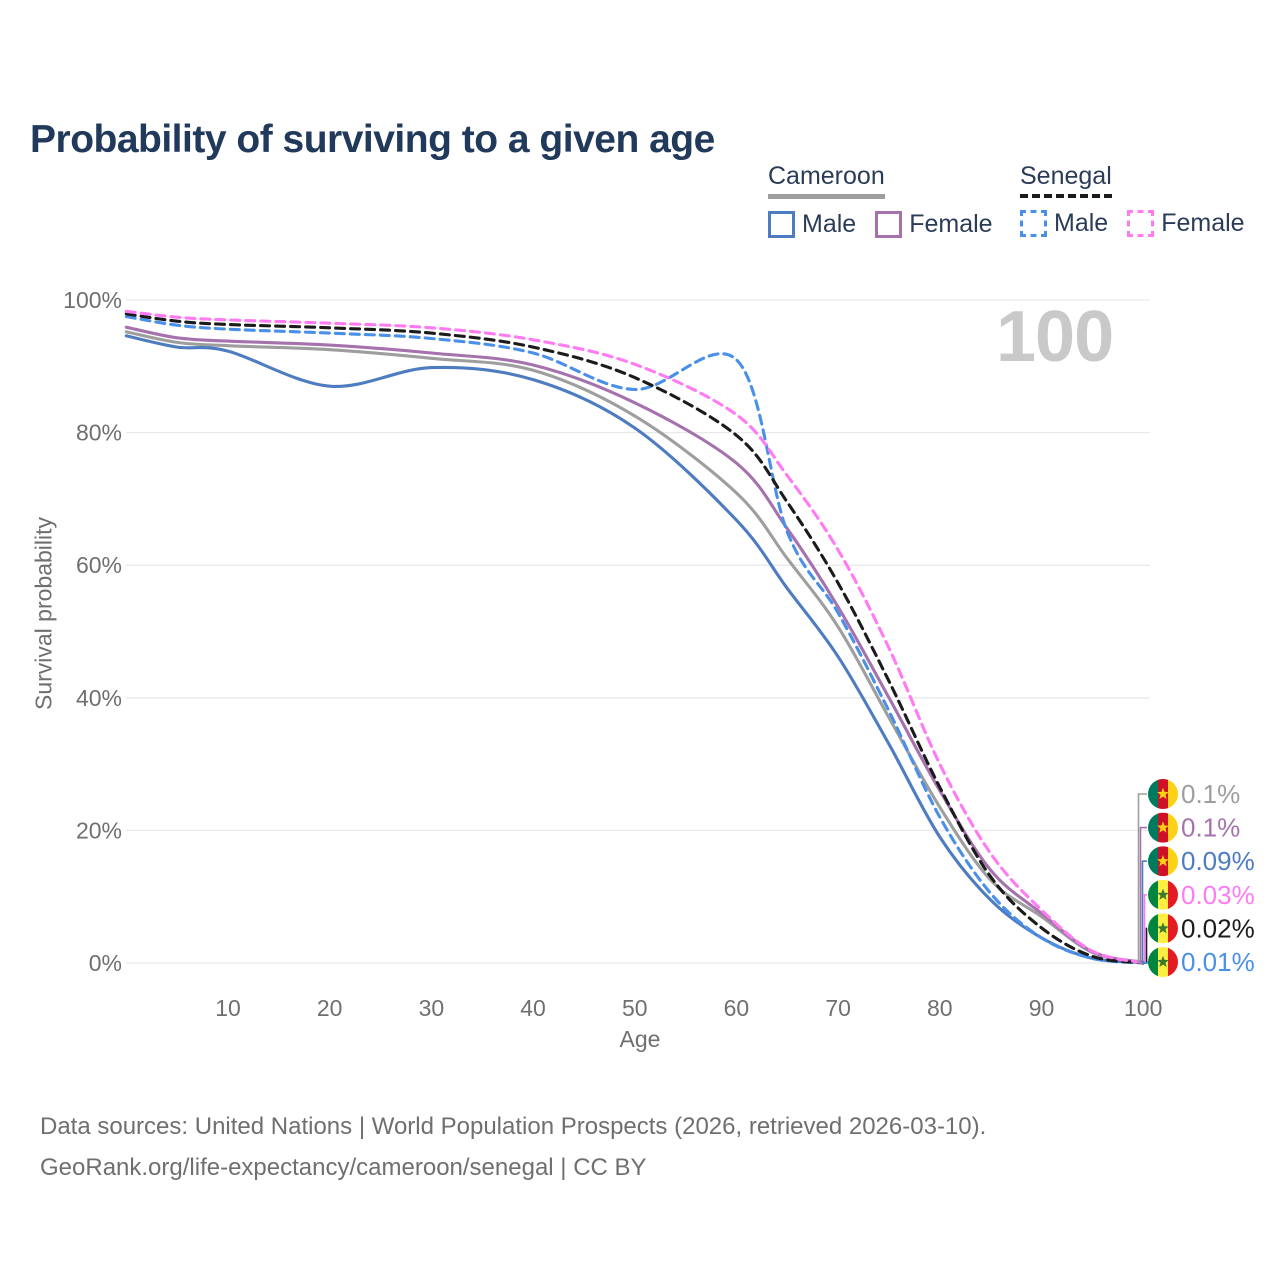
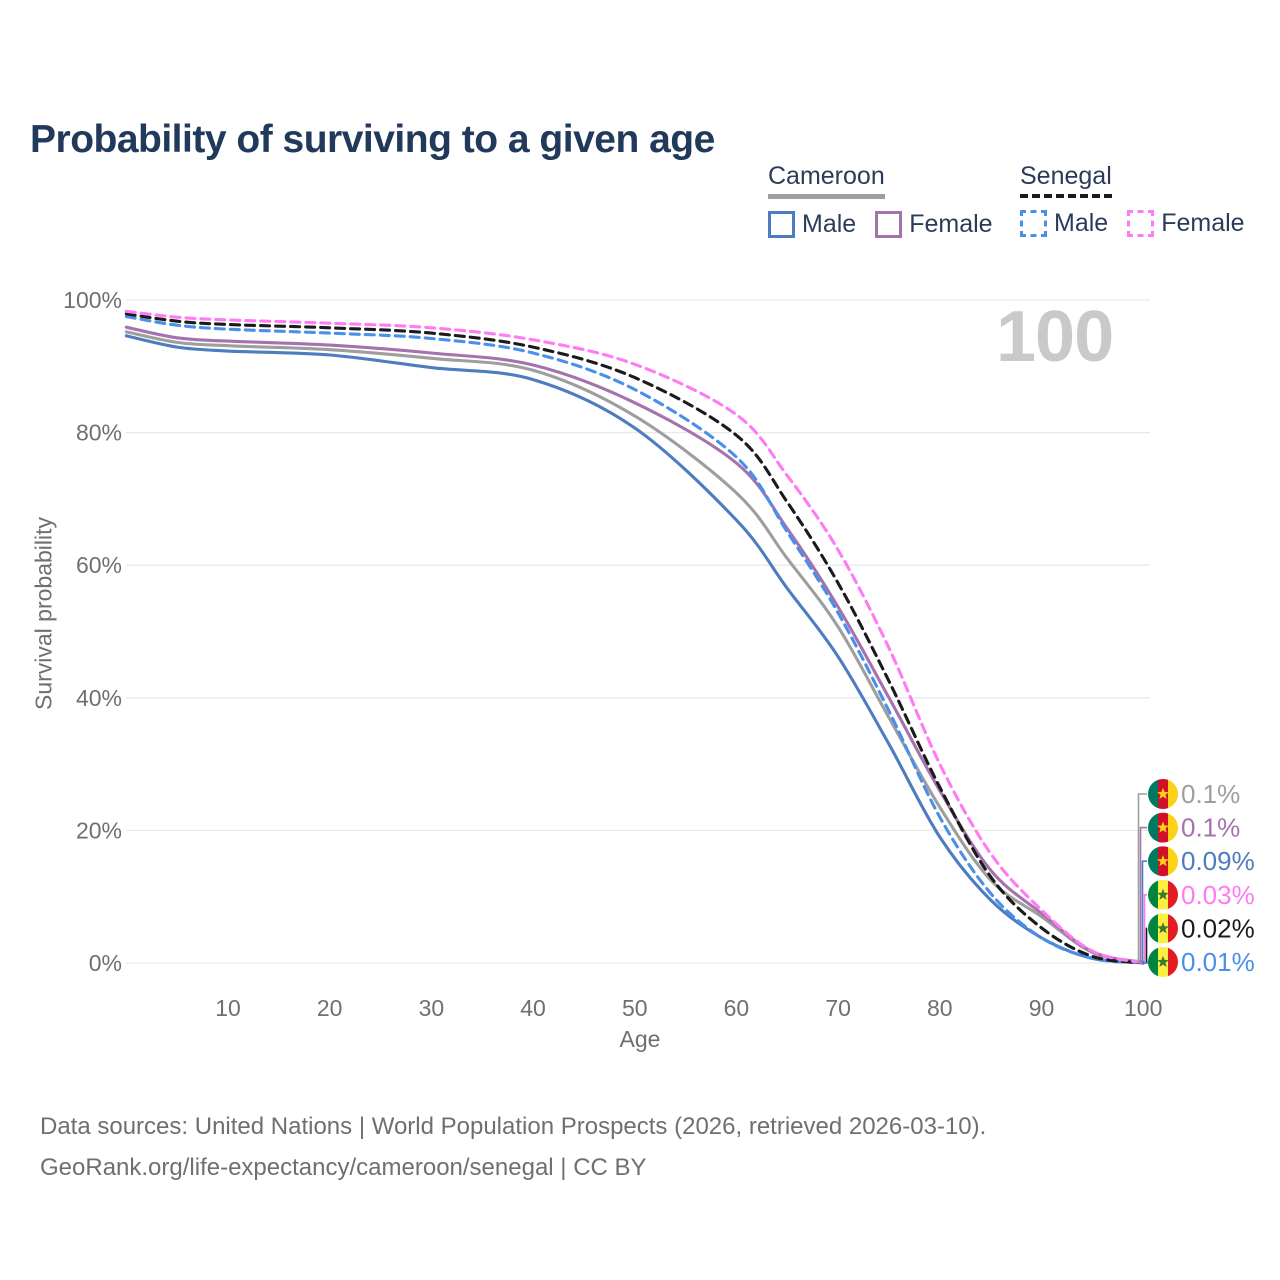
Cameroon Male/20: 87% -> 92%
Senegal Male/60: 91% -> 76%
